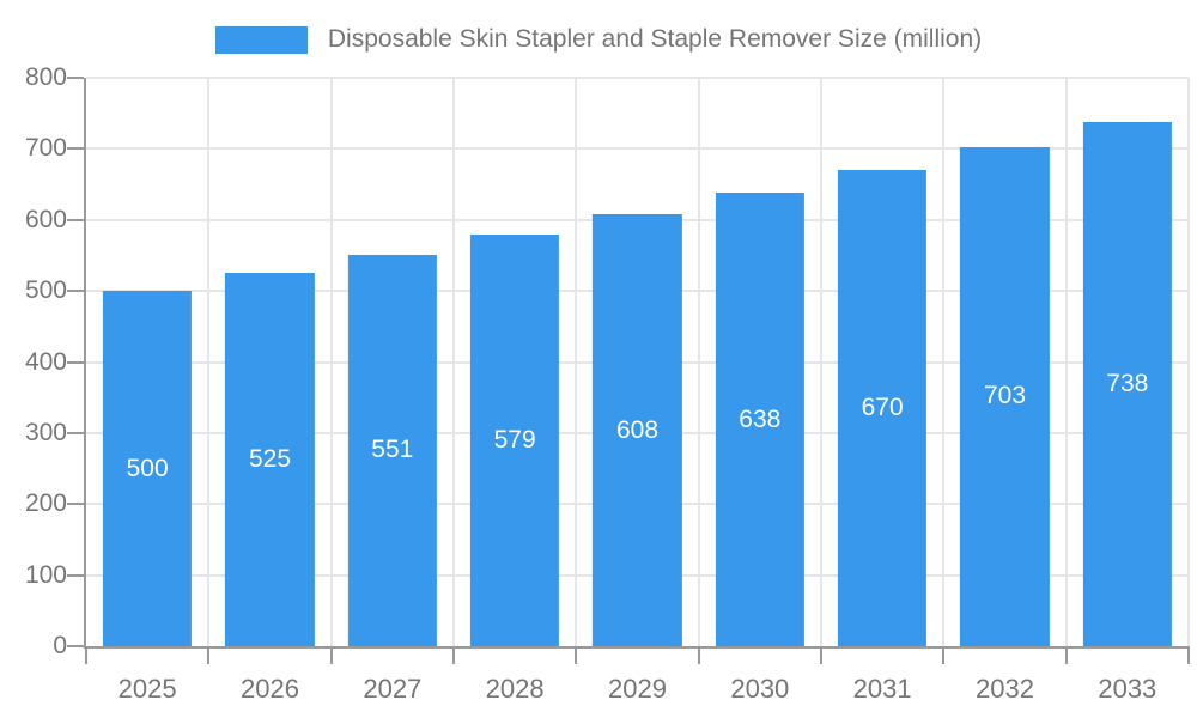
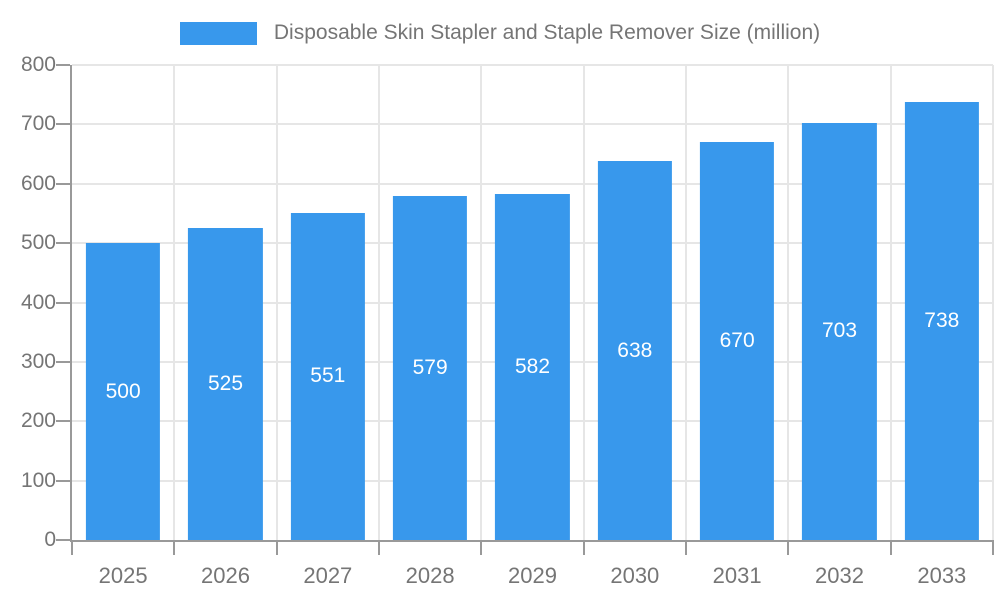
2029: 608 -> 582
